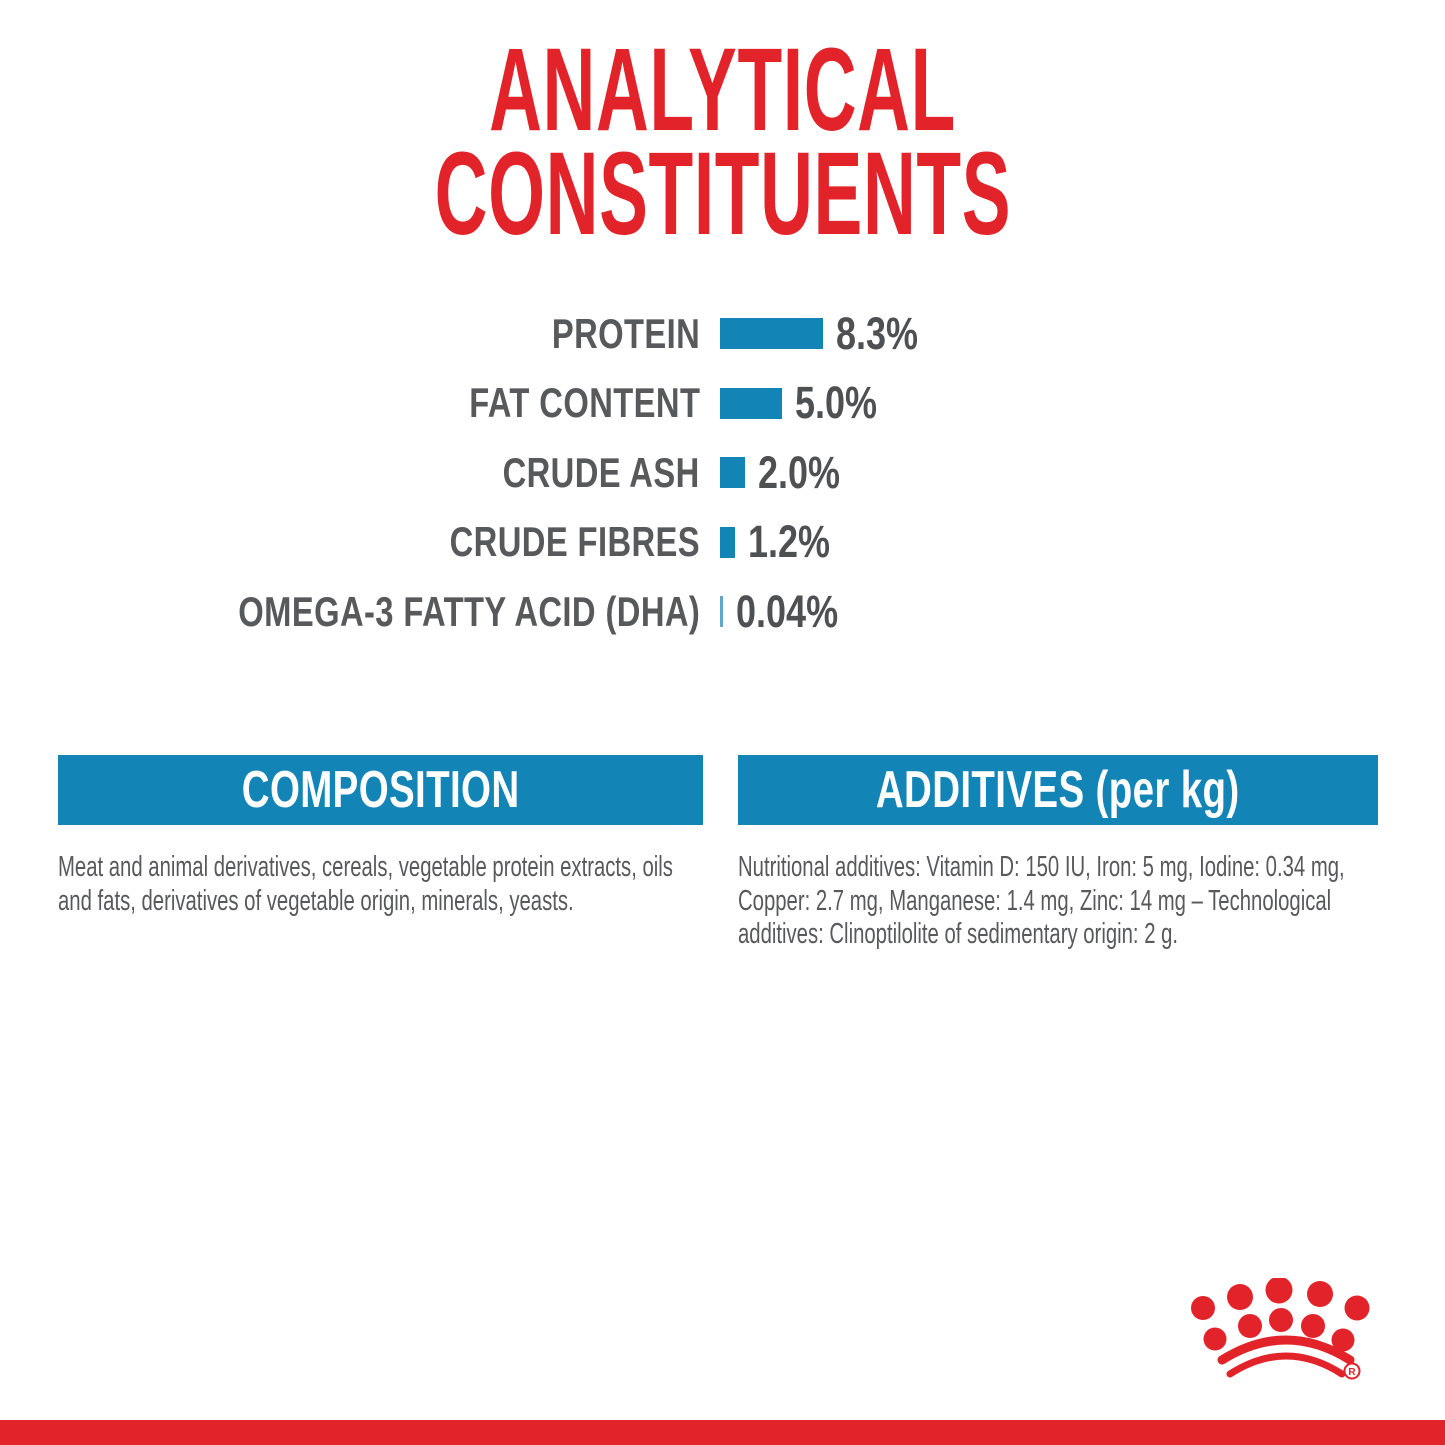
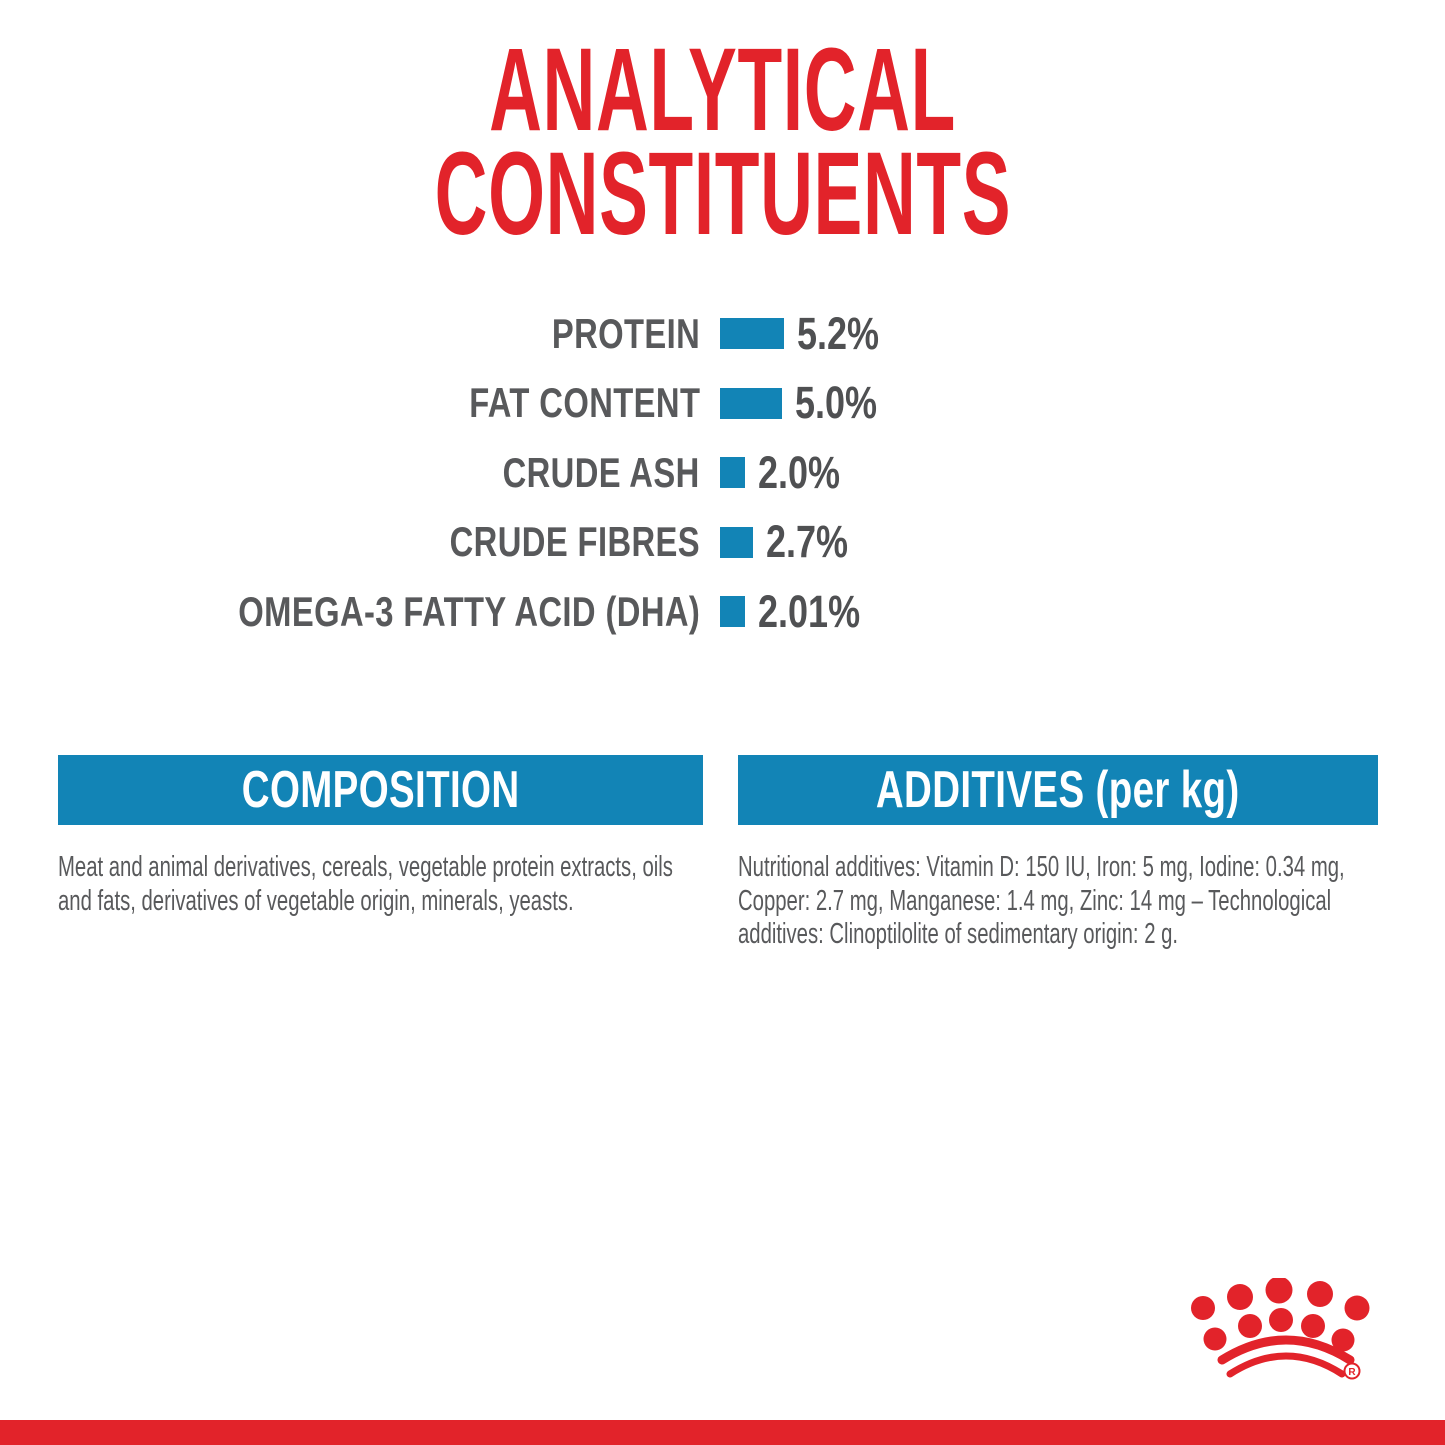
PROTEIN: 8.3% -> 5.2%
CRUDE FIBRES: 1.2% -> 2.7%
OMEGA-3 FATTY ACID (DHA): 0.04% -> 2.01%
